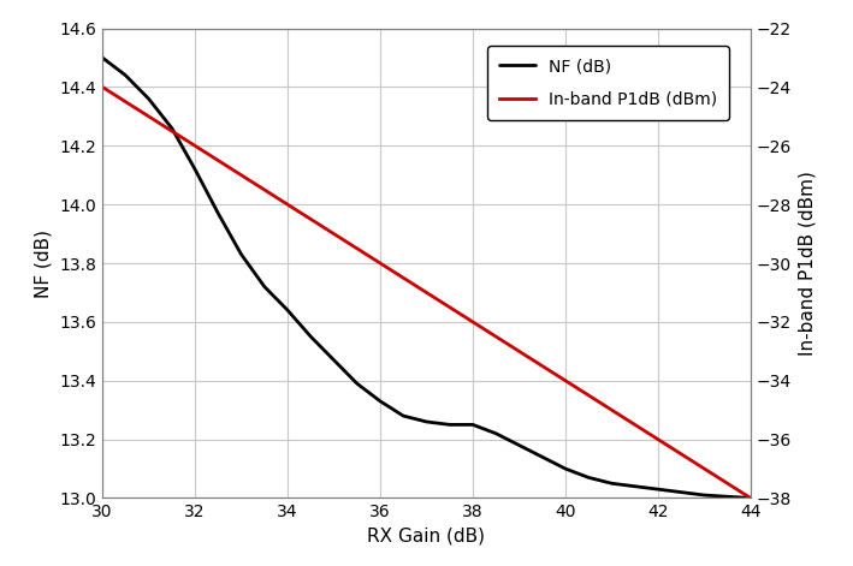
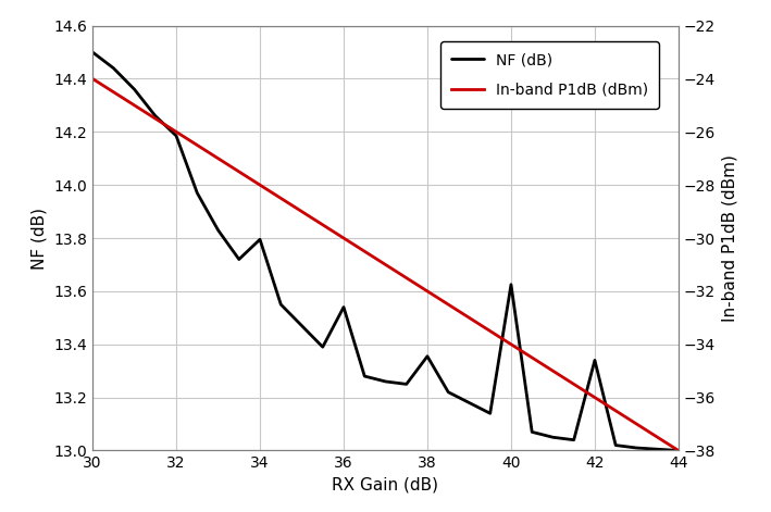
32: 14.120 -> 14.185
34: 13.640 -> 13.795
36: 13.330 -> 13.540
38: 13.250 -> 13.355
40: 13.100 -> 13.625
42: 13.030 -> 13.340
